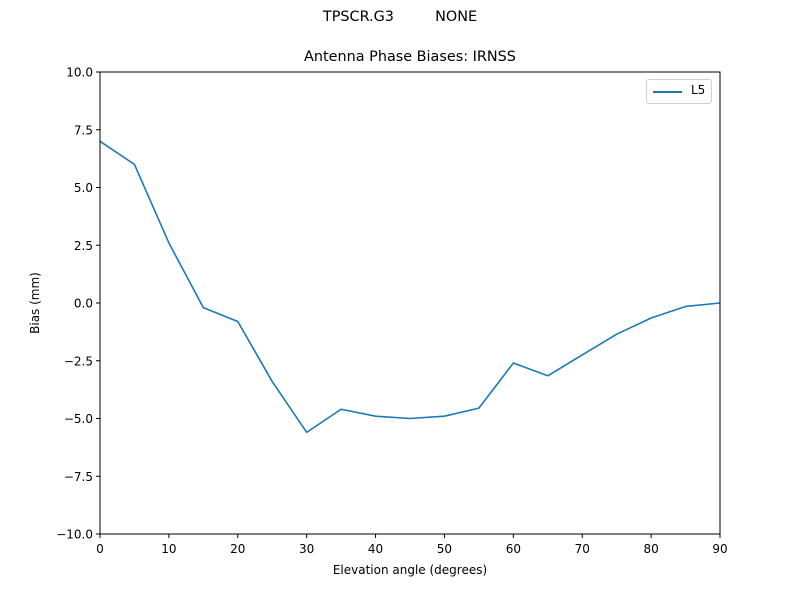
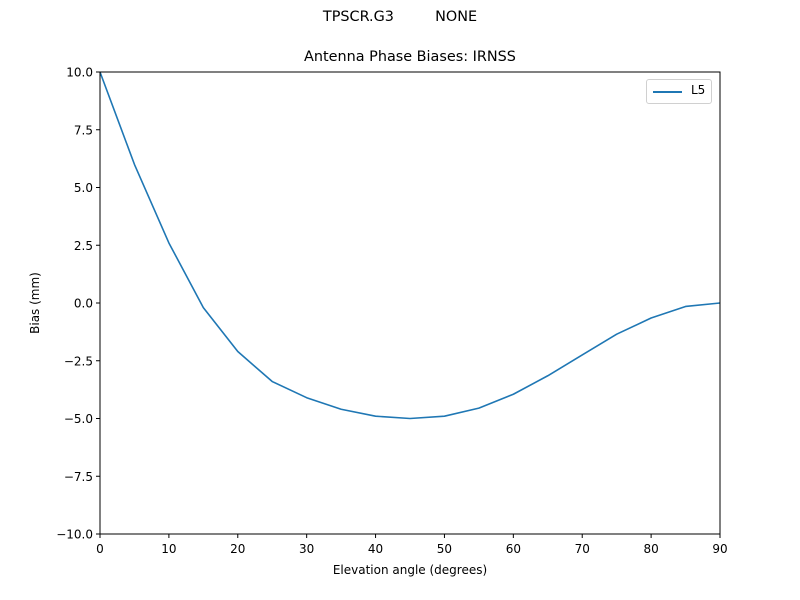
0: 7.0 -> 10.0
20: -0.8 -> -2.1
30: -5.6 -> -4.1
60: -2.6 -> -4.0
